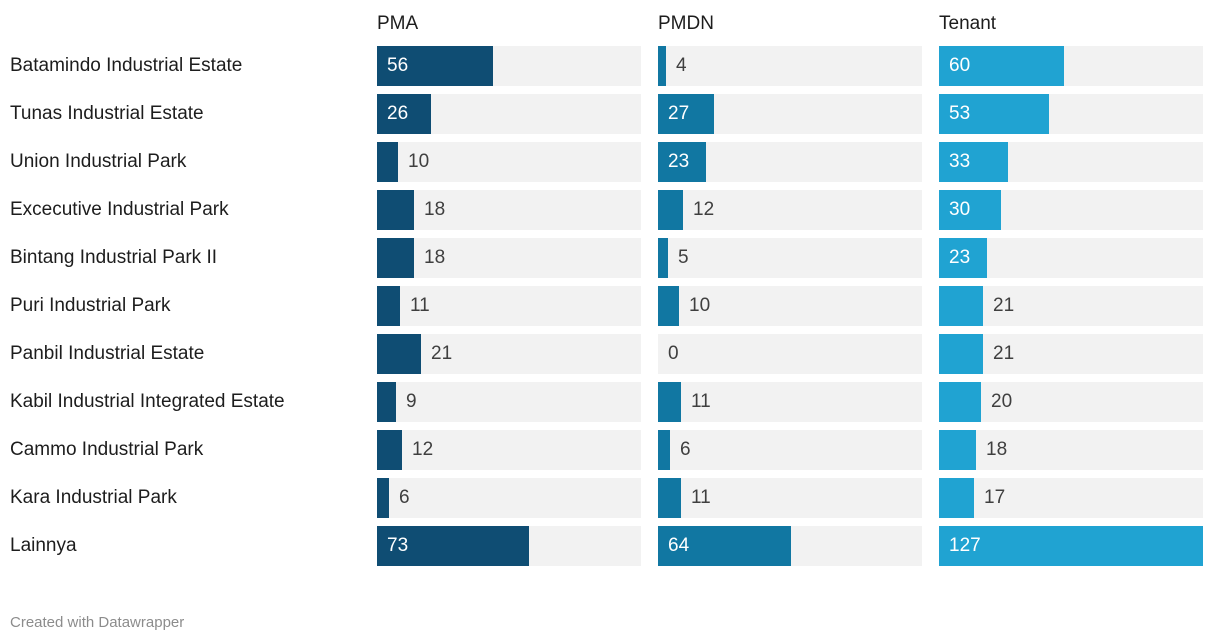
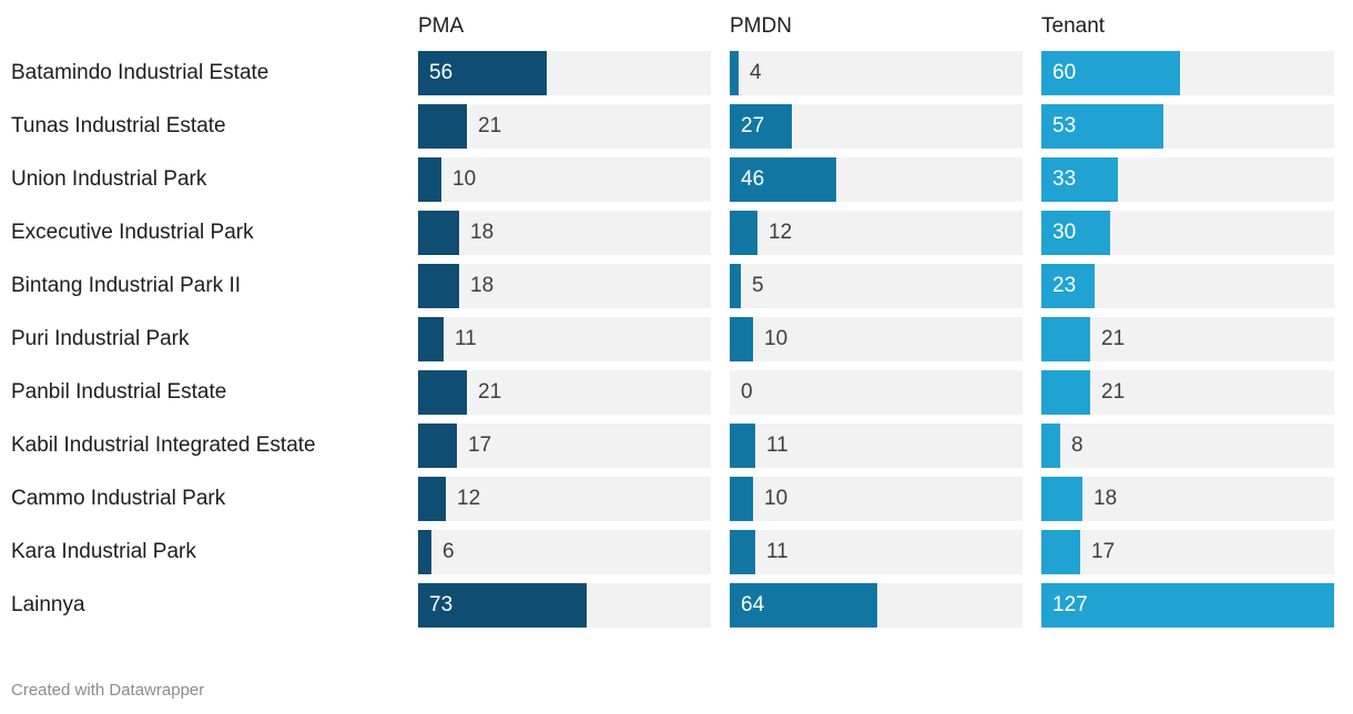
PMA/Tunas Industrial Estate: 26 -> 21
PMDN/Union Industrial Park: 23 -> 46
PMA/Kabil Industrial Integrated Estate: 9 -> 17
Tenant/Kabil Industrial Integrated Estate: 20 -> 8
PMDN/Cammo Industrial Park: 6 -> 10
